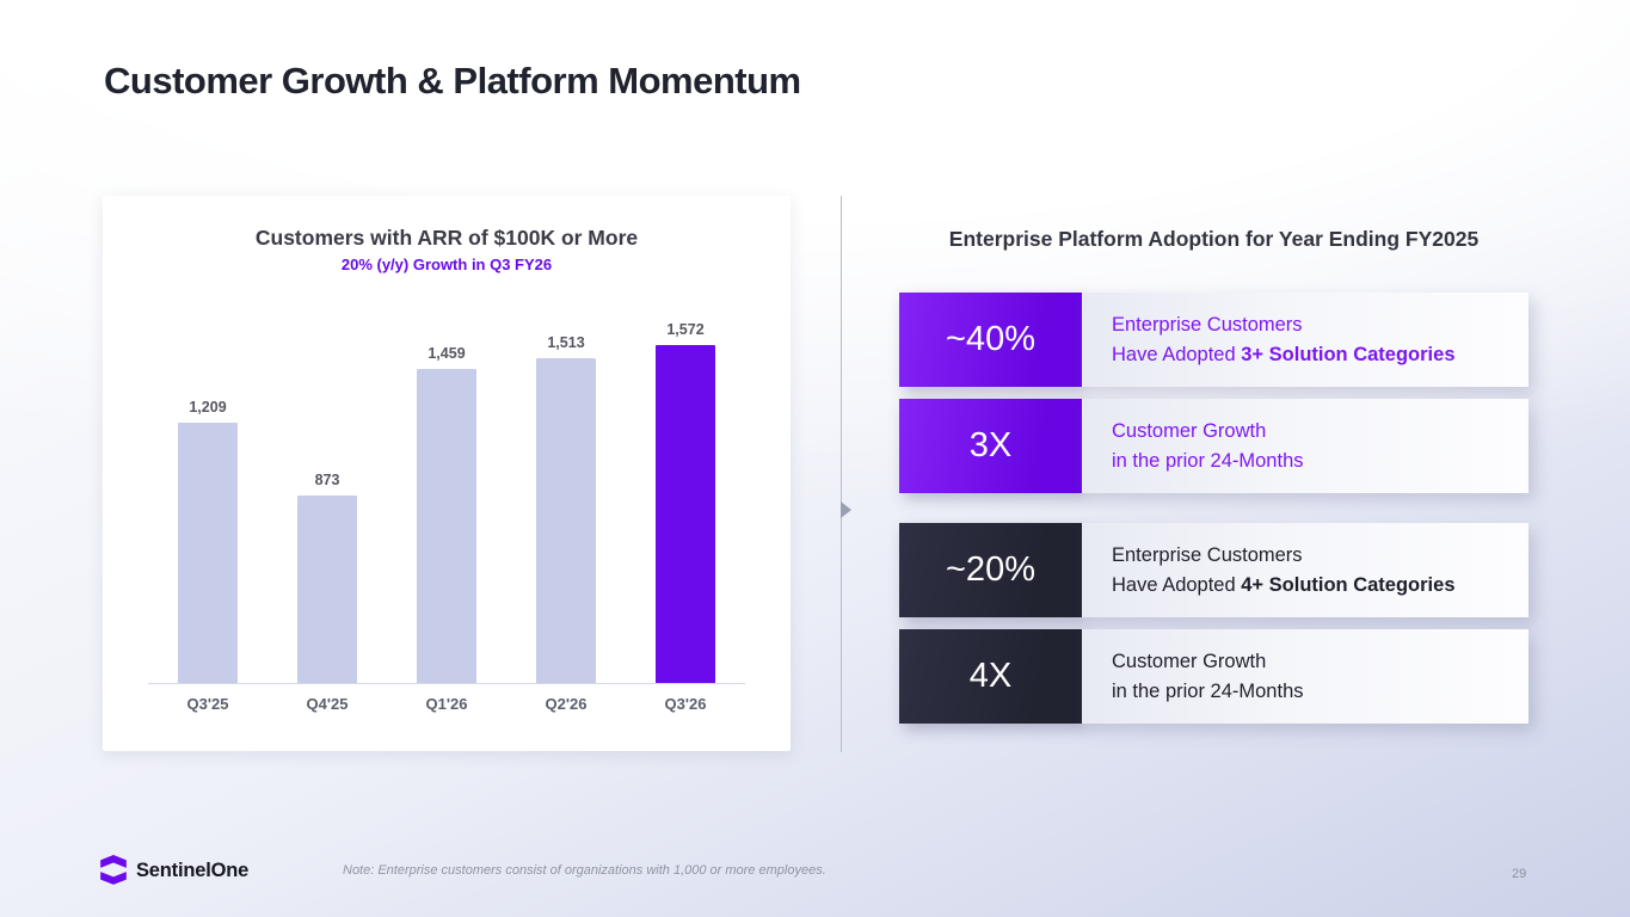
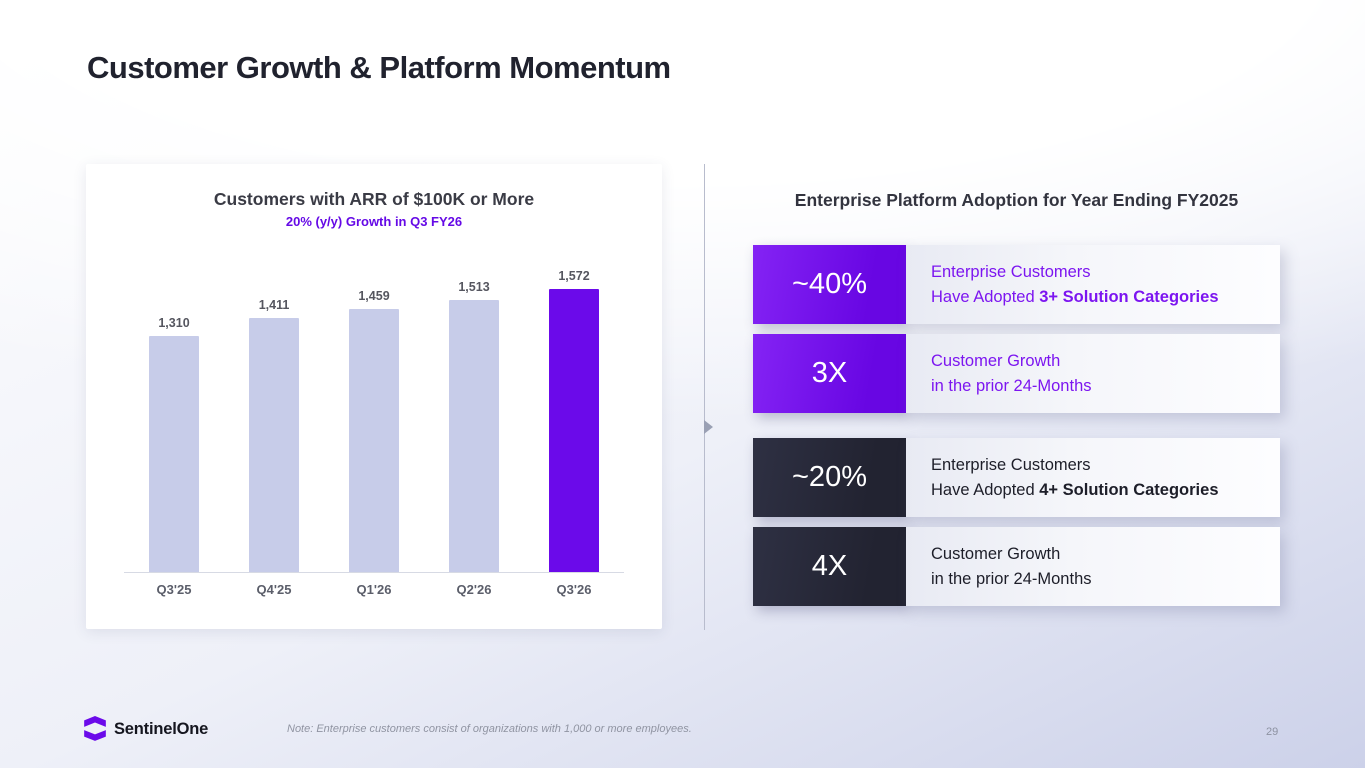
Q3'25: 1,209 -> 1,310
Q4'25: 873 -> 1,411
